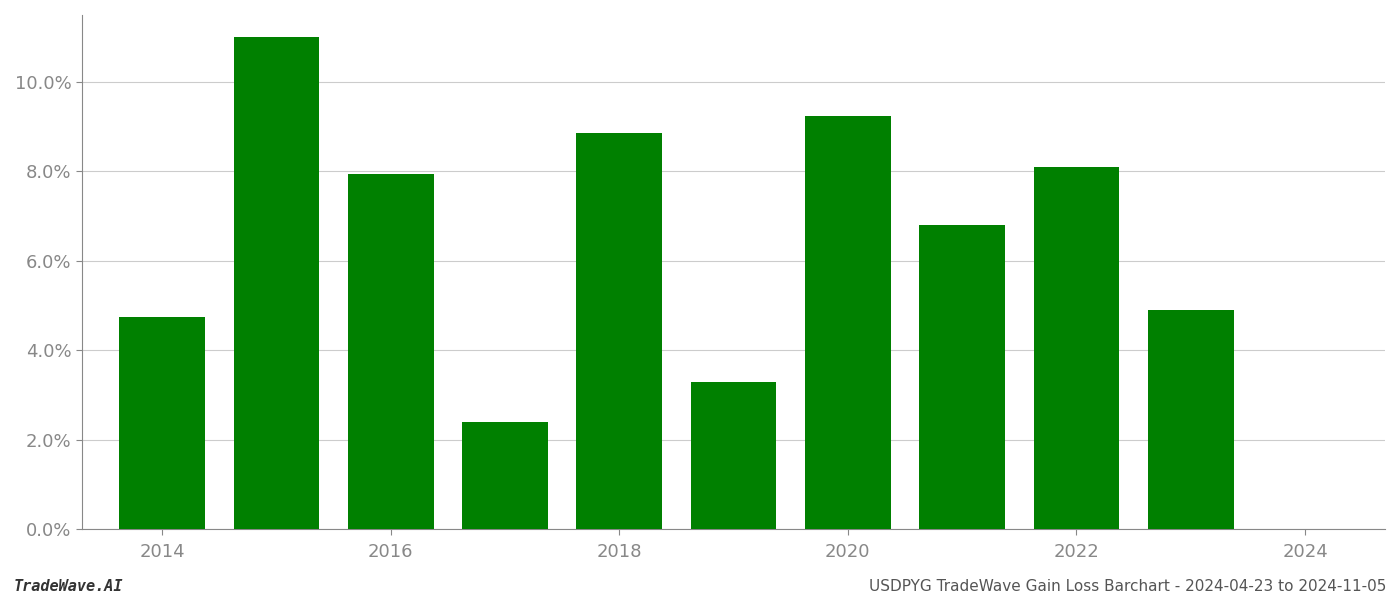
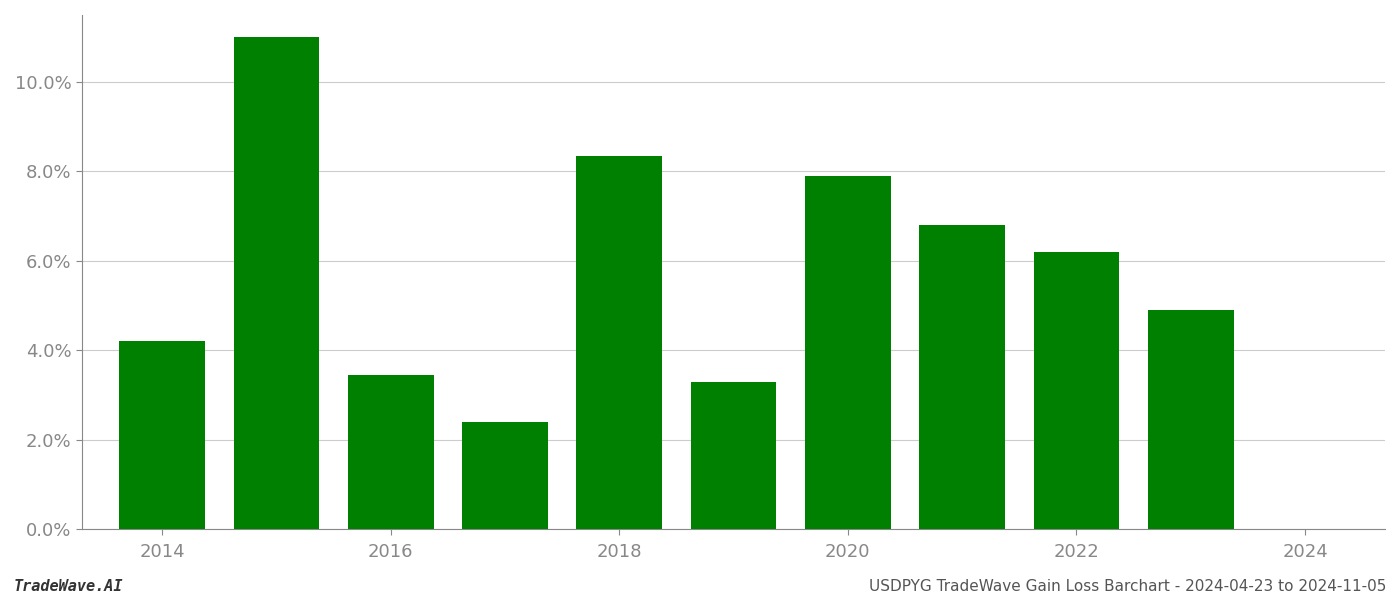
2014: 4.75% -> 4.20%
2016: 7.95% -> 3.45%
2018: 8.85% -> 8.35%
2020: 9.25% -> 7.90%
2022: 8.10% -> 6.20%
